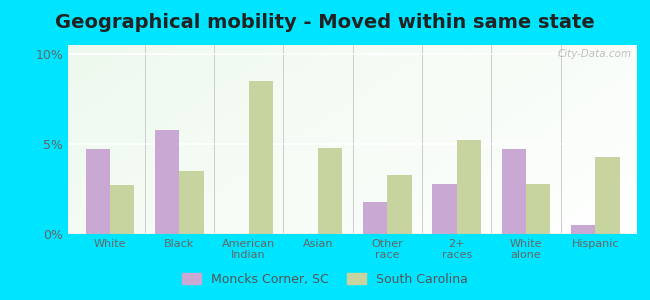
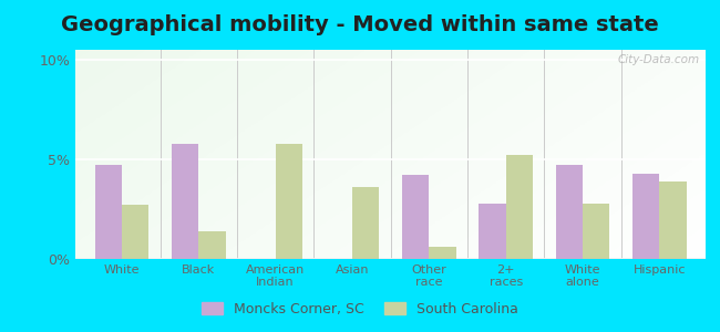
South Carolina/Black: 3.5% -> 1.4%
South Carolina/American Indian: 8.5% -> 5.8%
South Carolina/Asian: 4.8% -> 3.6%
Moncks Corner, SC/Other race: 1.8% -> 4.2%
South Carolina/Other race: 3.3% -> 0.6%
Moncks Corner, SC/Hispanic: 0.5% -> 4.3%
South Carolina/Hispanic: 4.3% -> 3.9%
